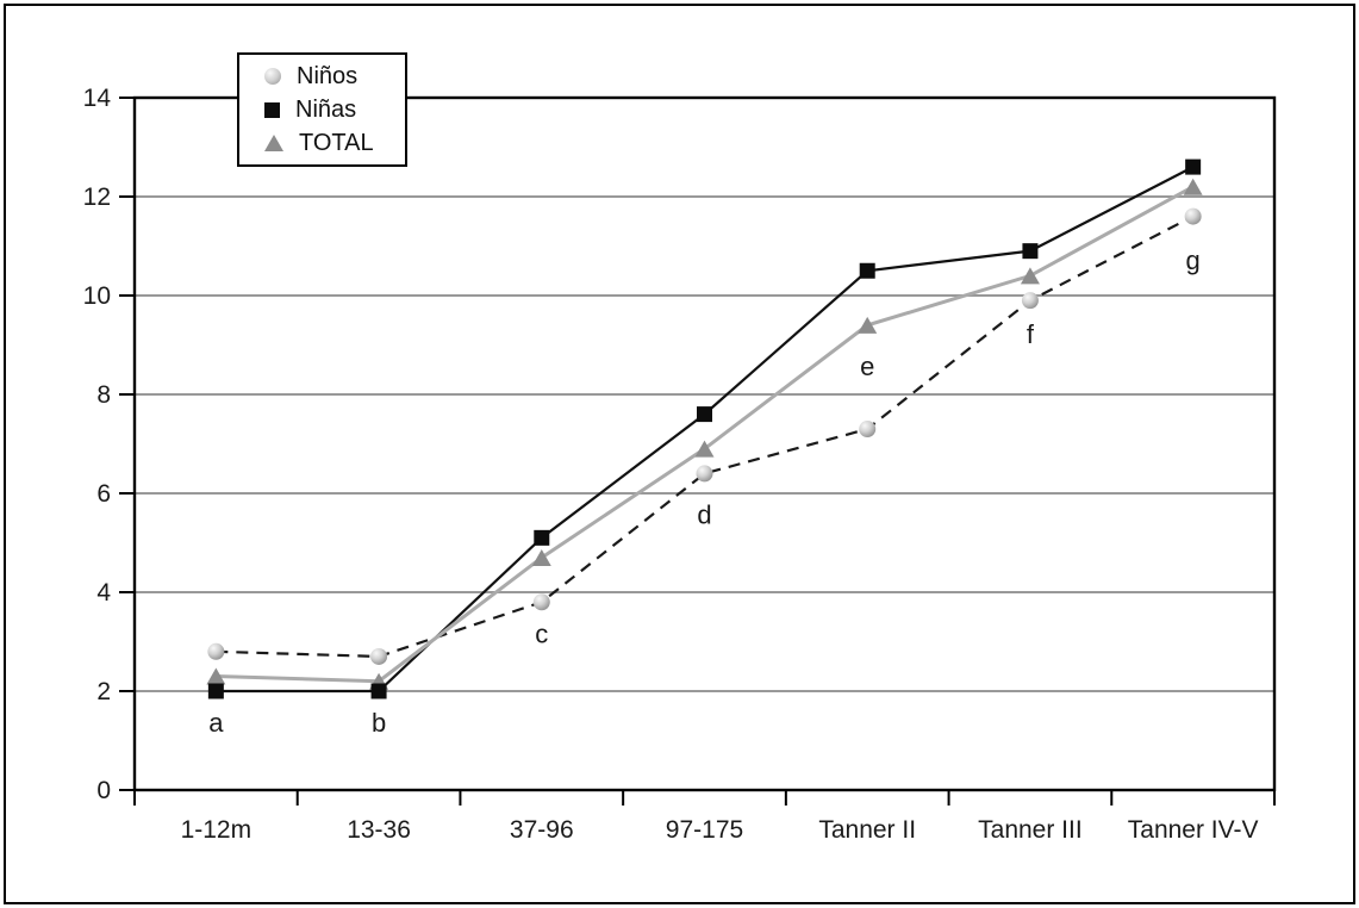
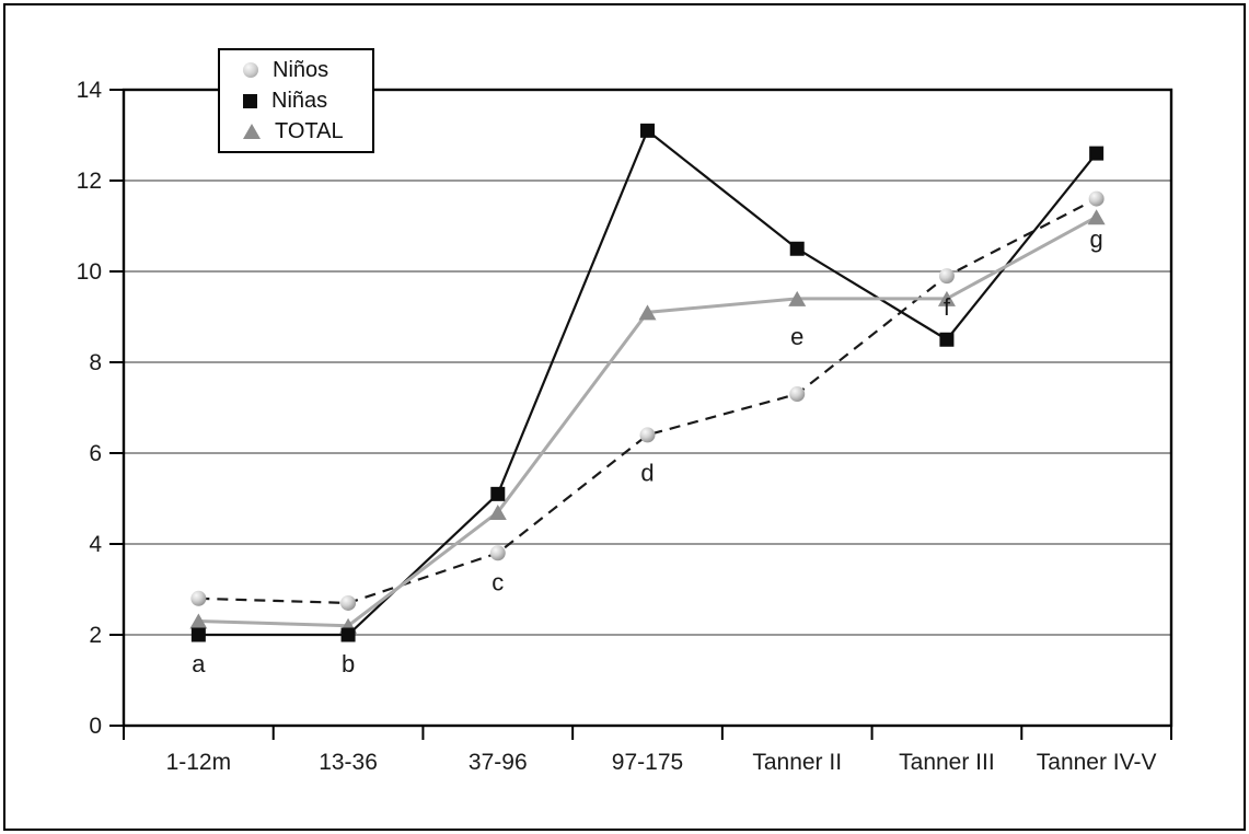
Niñas/97-175: 7.6 -> 13.1
TOTAL/97-175: 6.9 -> 9.1
Niñas/Tanner III: 10.9 -> 8.5
TOTAL/Tanner III: 10.4 -> 9.4
TOTAL/Tanner IV-V: 12.2 -> 11.2
